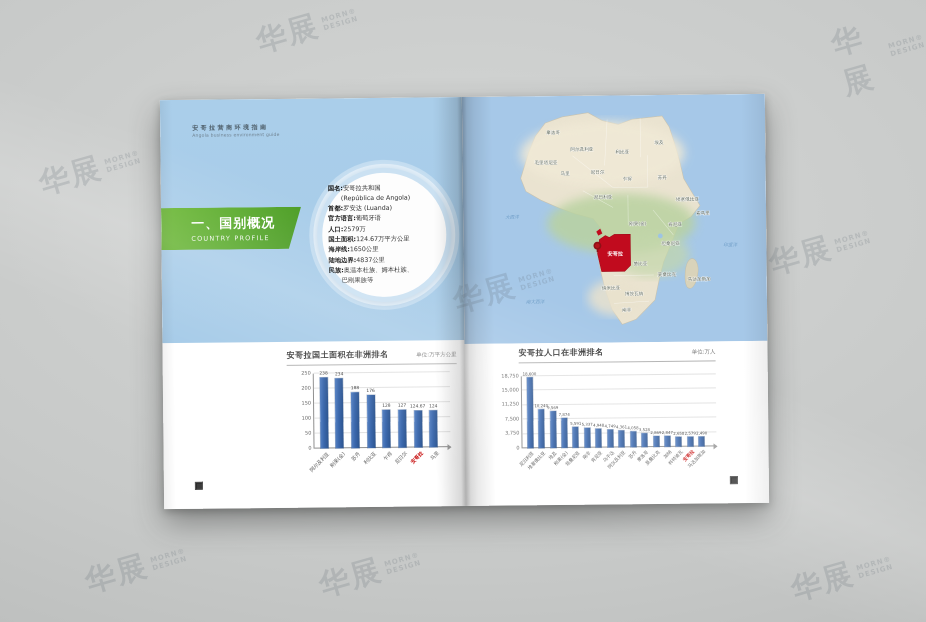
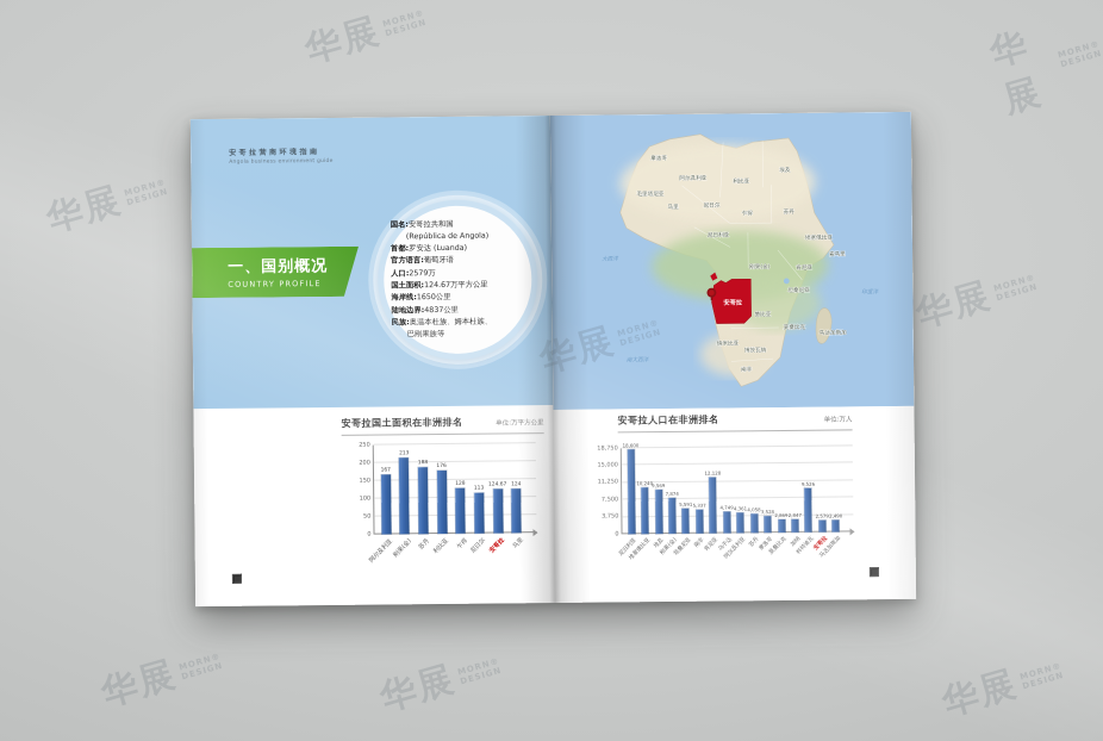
安哥拉国土面积在非洲排名/阿尔及利亚: 238 -> 167
安哥拉国土面积在非洲排名/刚果(金): 234 -> 213
安哥拉国土面积在非洲排名/尼日尔: 127 -> 113
安哥拉人口在非洲排名/肯尼亚: 4,948 -> 12,128
安哥拉人口在非洲排名/科特迪瓦: 2,658 -> 9,526
